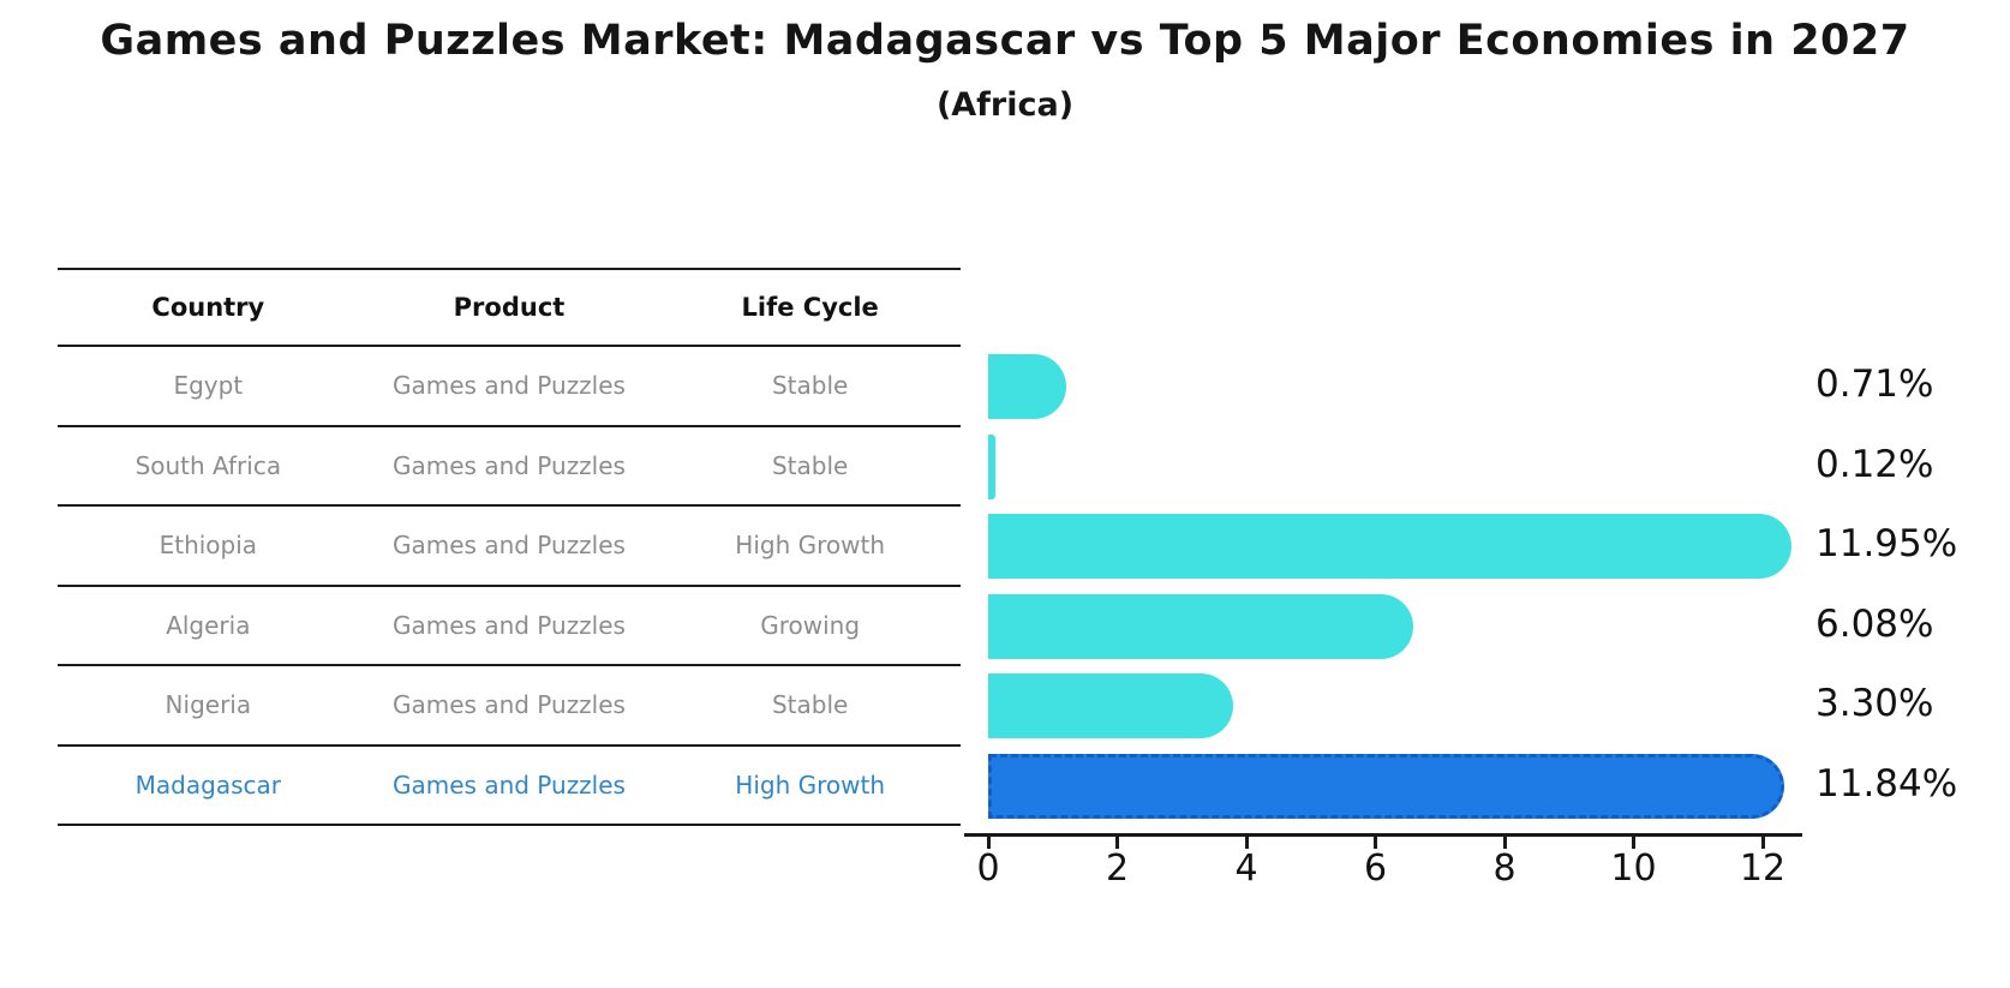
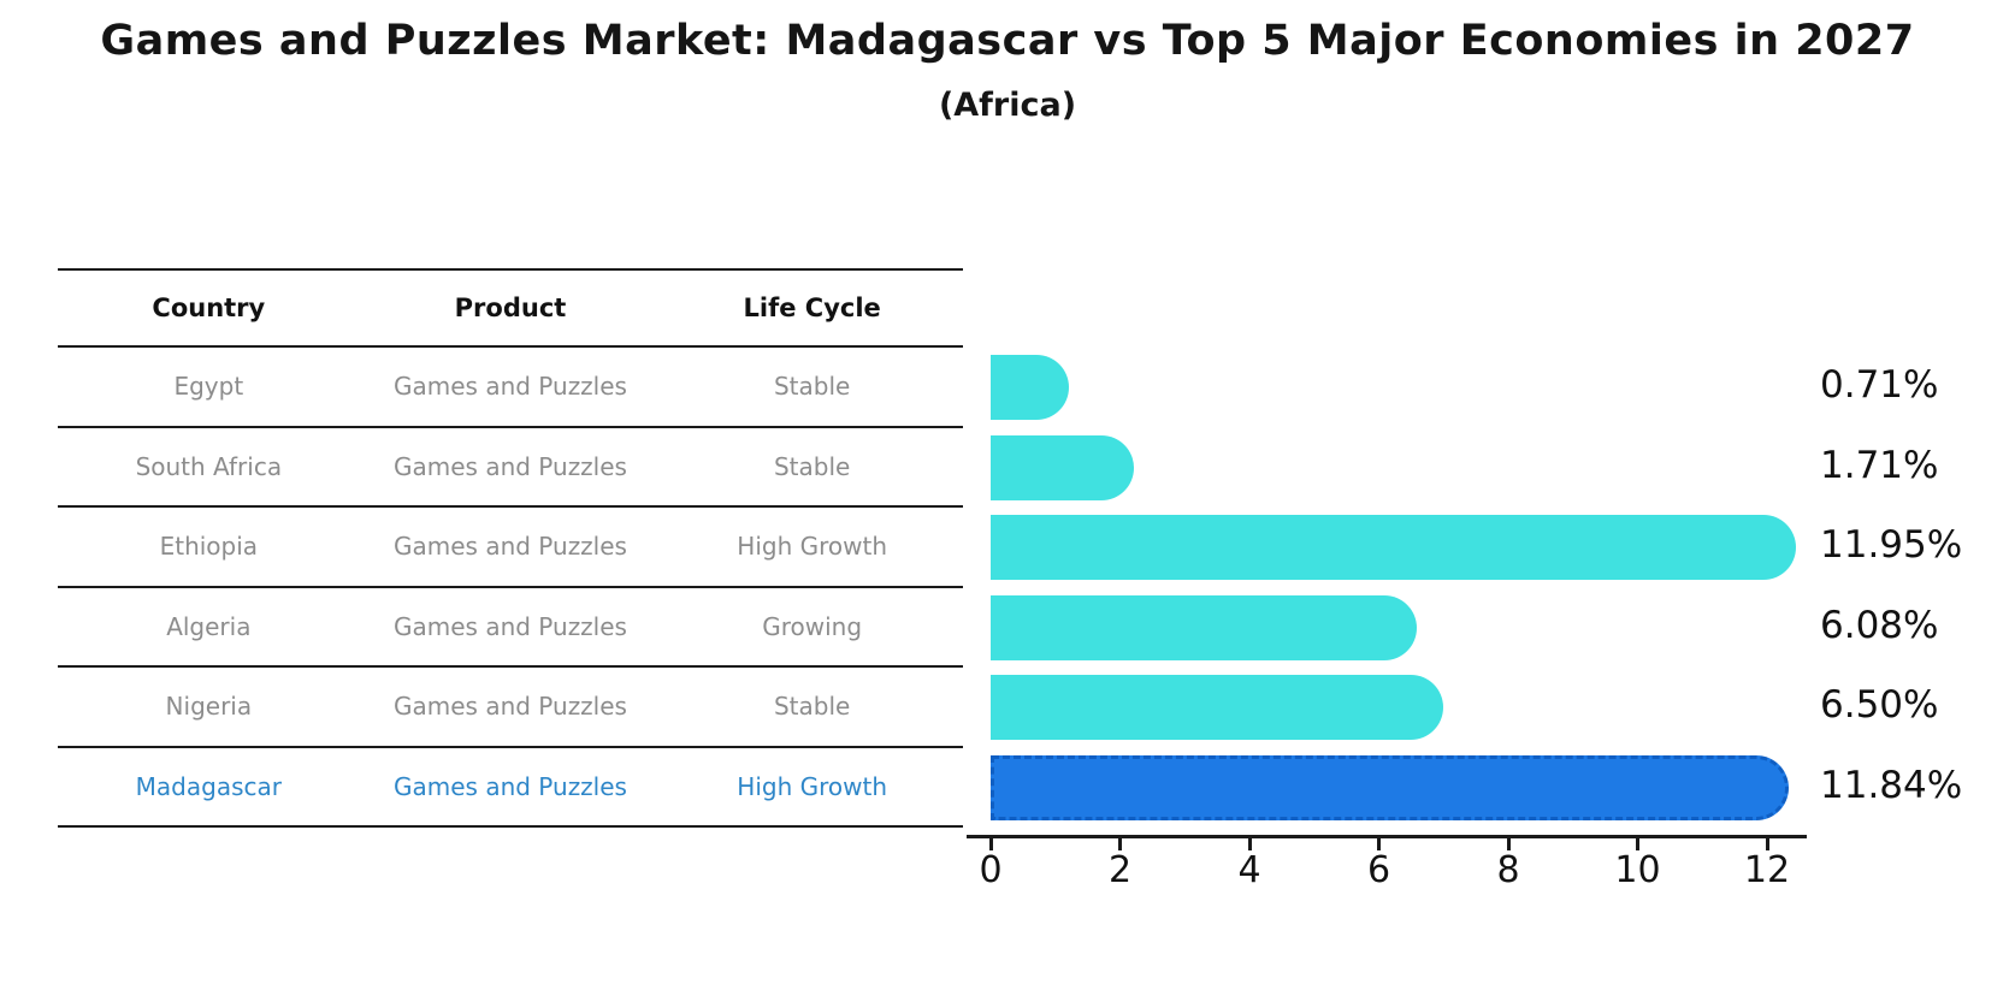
South Africa: 0.12% -> 1.71%
Nigeria: 3.30% -> 6.50%
